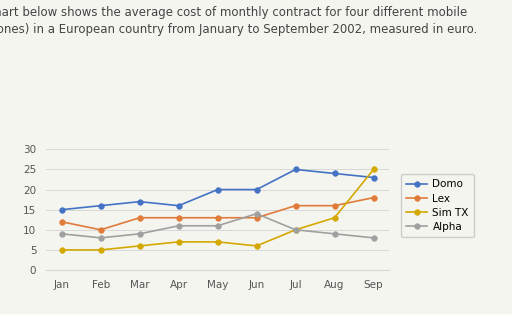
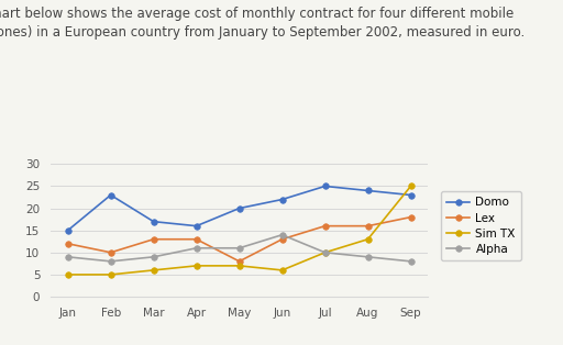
Domo/Feb: 16 -> 23
Lex/May: 13 -> 8
Domo/Jun: 20 -> 22
